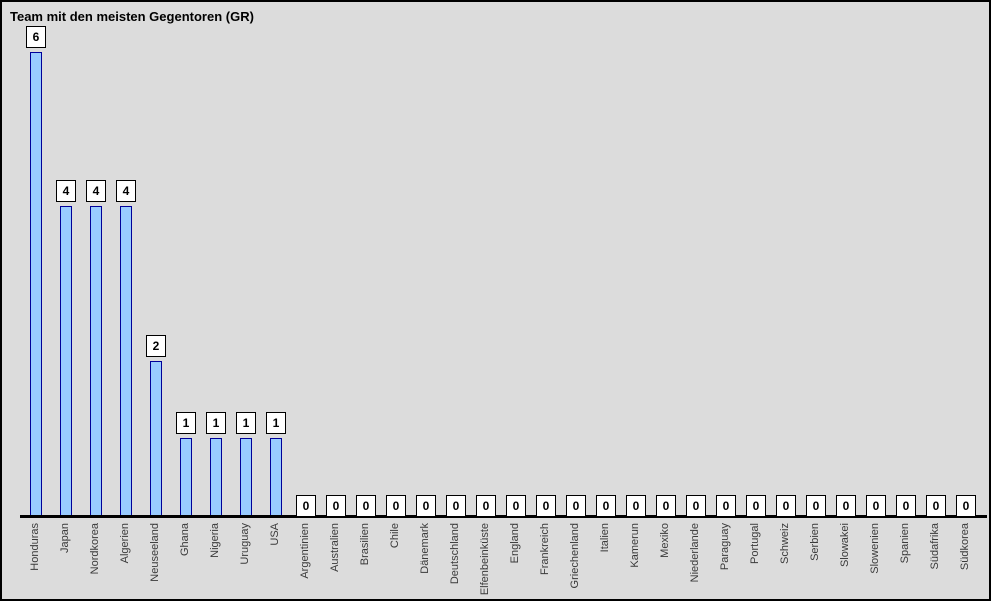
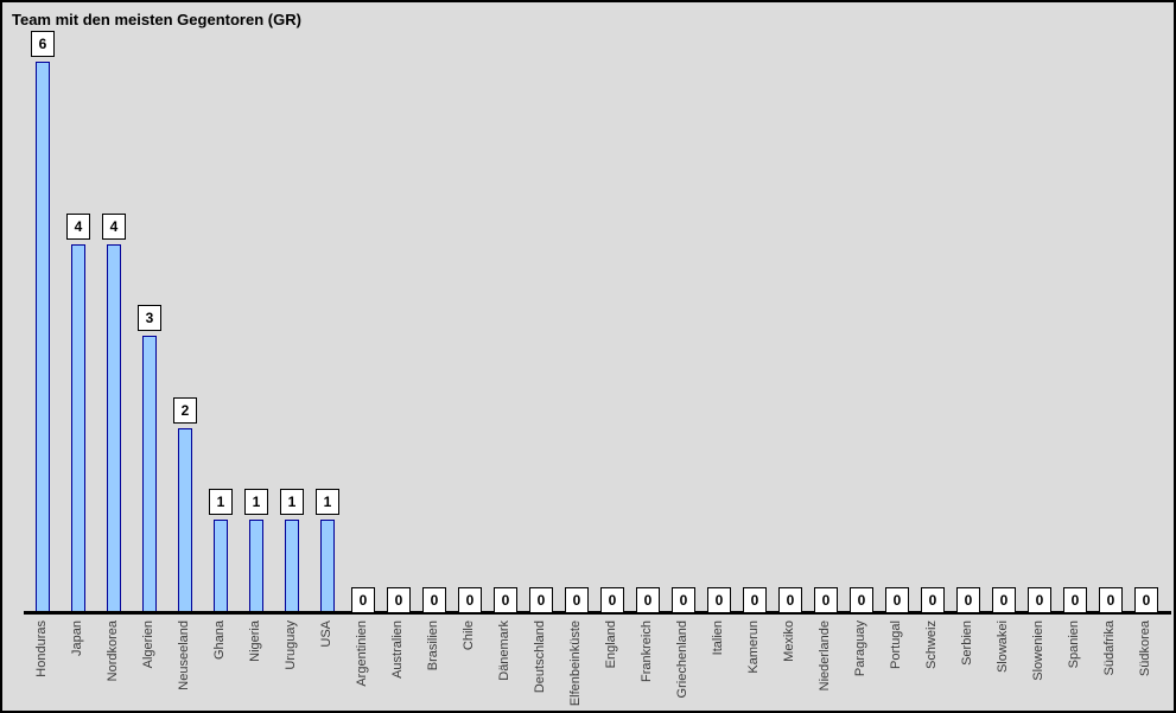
Algerien: 4 -> 3
